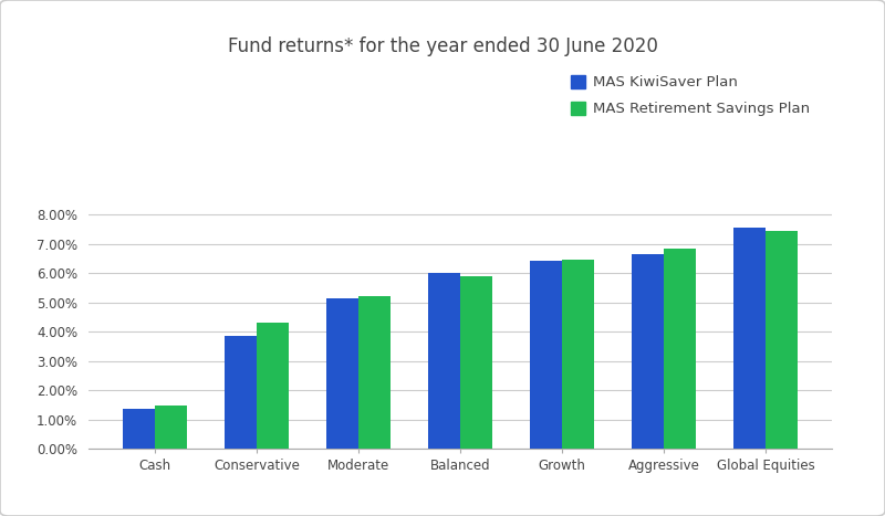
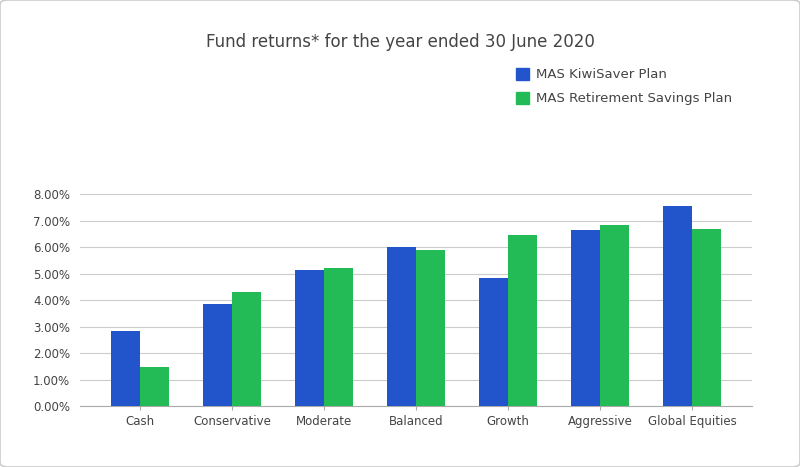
MAS KiwiSaver Plan/Cash: 1.35% -> 2.85%
MAS KiwiSaver Plan/Growth: 6.43% -> 4.85%
MAS Retirement Savings Plan/Global Equities: 7.42% -> 6.70%
